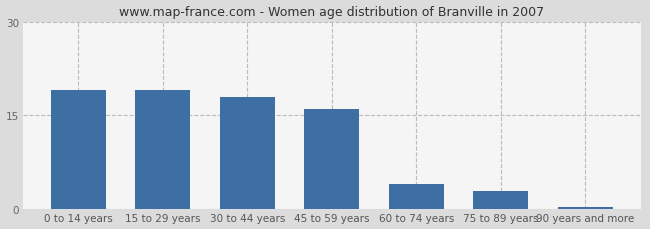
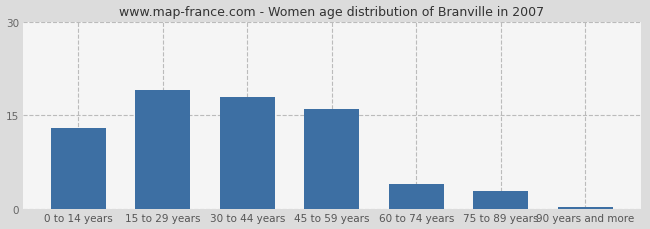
0 to 14 years: 19.0 -> 13.0
